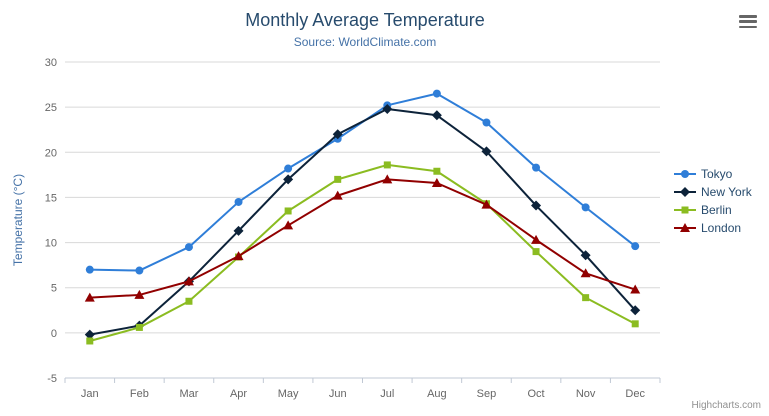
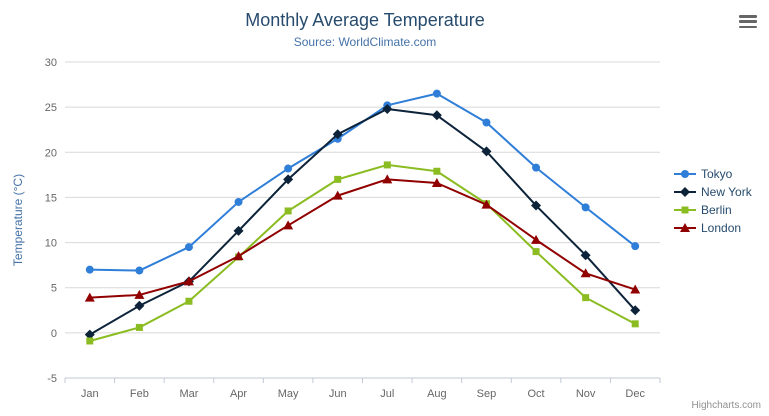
New York/Feb: 1 -> 3
